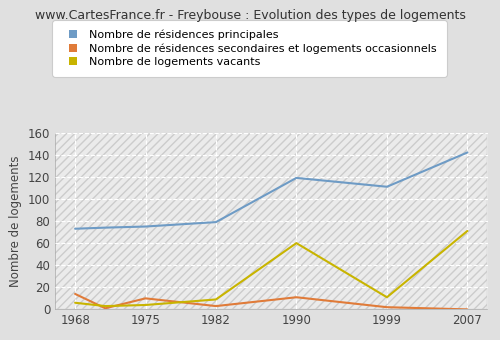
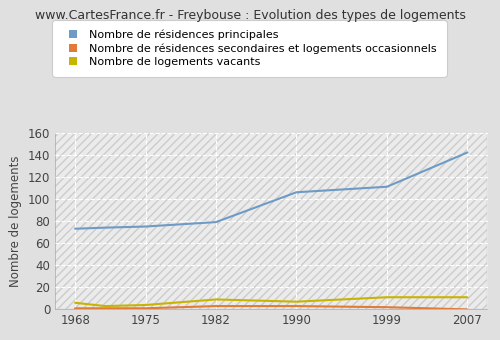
Nombre de résidences secondaires et logements occasionnels/1968: 14 -> 1
Nombre de résidences secondaires et logements occasionnels/1975: 10 -> 1
Nombre de résidences principales/1990: 119 -> 106
Nombre de résidences secondaires et logements occasionnels/1990: 11 -> 3
Nombre de logements vacants/1990: 60 -> 7
Nombre de logements vacants/2007: 71 -> 11
